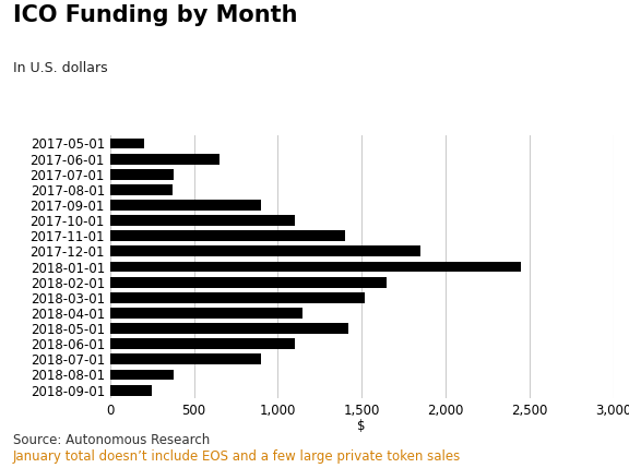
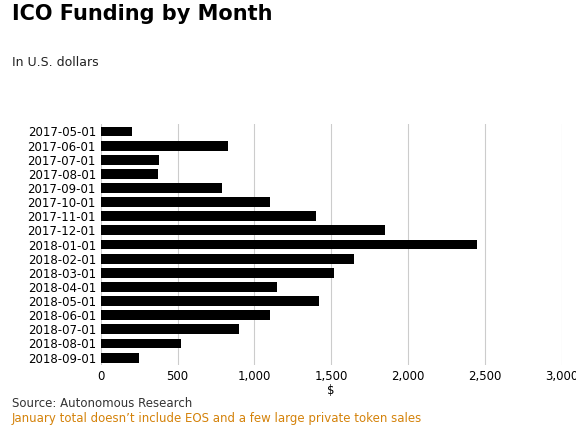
2017-06-01: 650 -> 830
2017-09-01: 900 -> 790
2018-08-01: 380 -> 520
